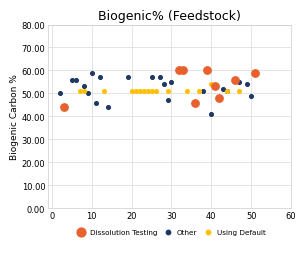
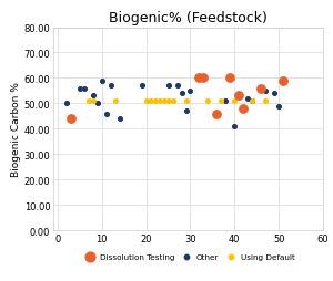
Using Default/40: 54 -> 51
